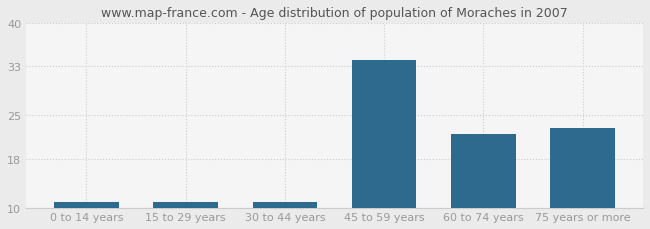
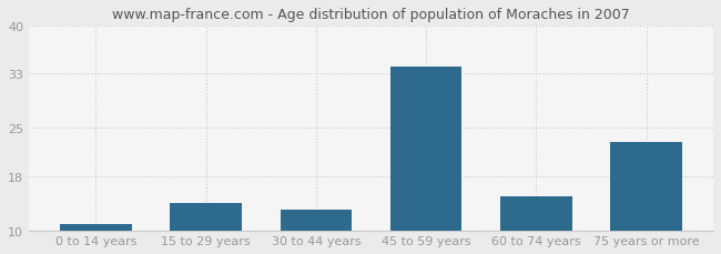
15 to 29 years: 11 -> 14
30 to 44 years: 11 -> 13
60 to 74 years: 22 -> 15
